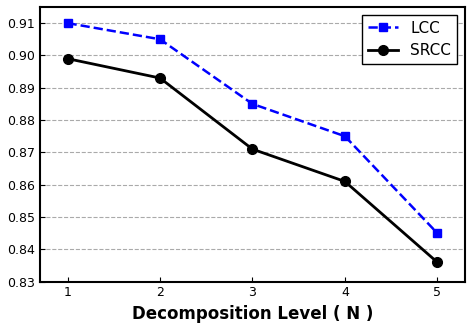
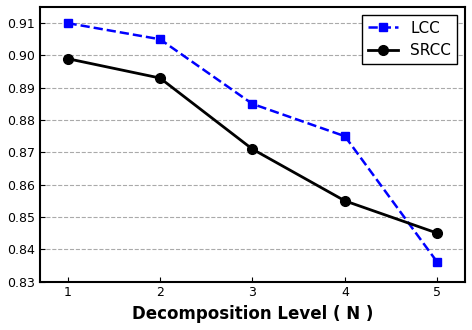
SRCC/4: 0.861 -> 0.855
LCC/5: 0.845 -> 0.836
SRCC/5: 0.836 -> 0.845
